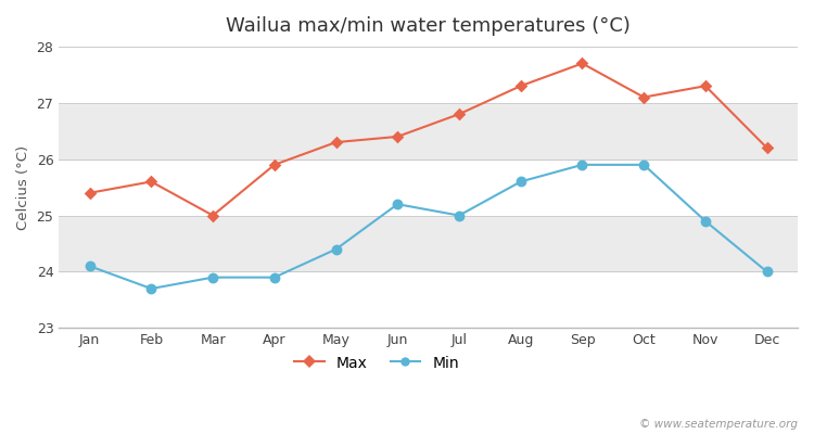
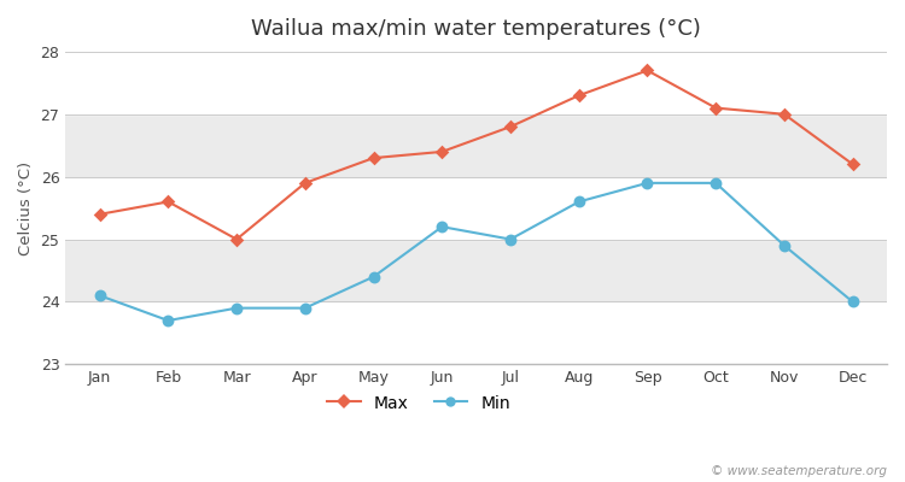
Max/Nov: 27.3 -> 27.0
